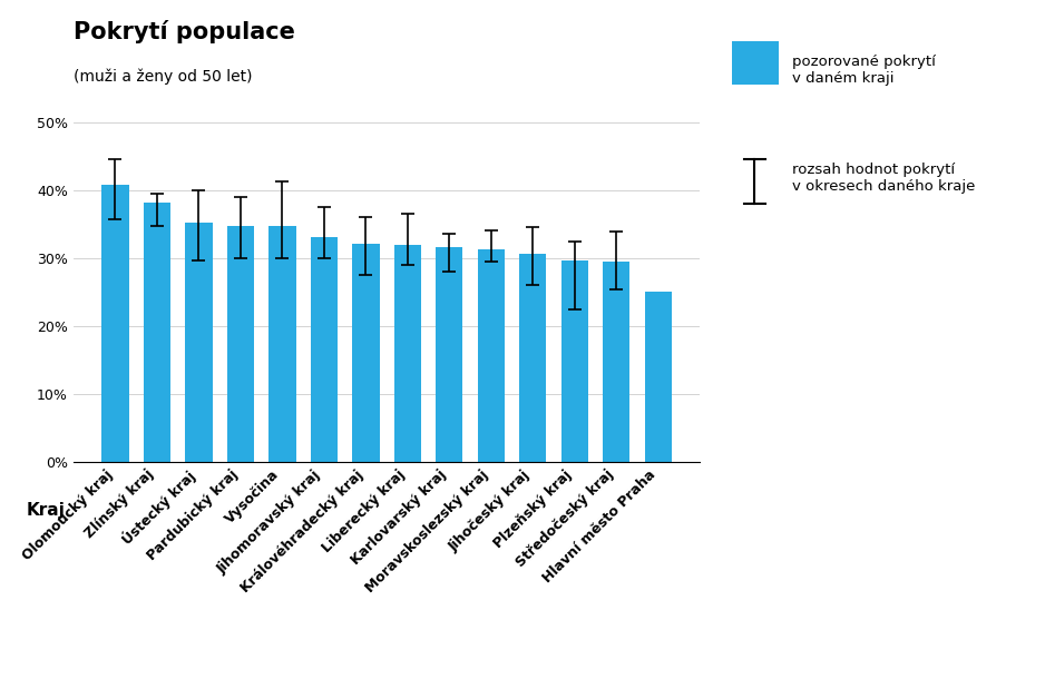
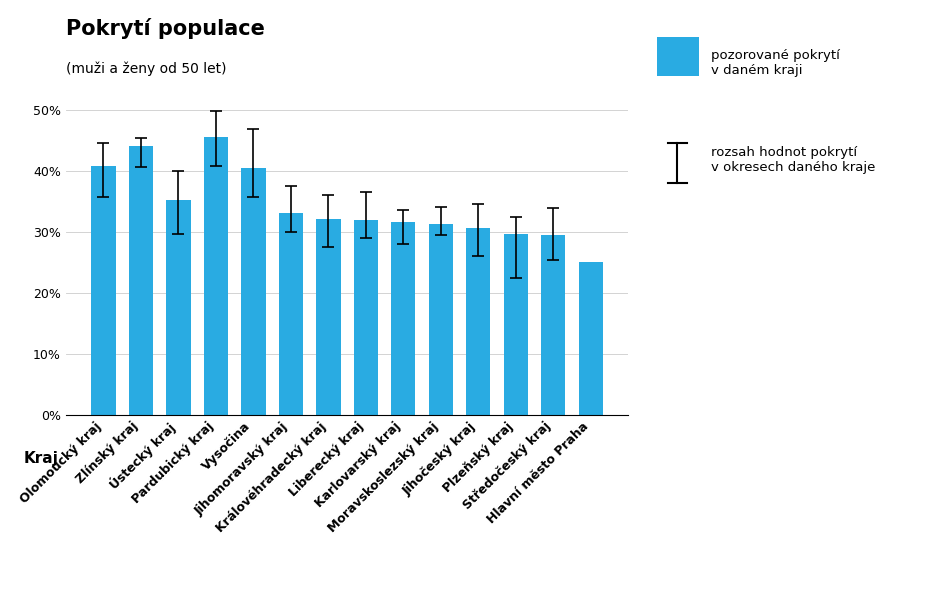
Zlínský kraj: 38.2% -> 44.0%
Pardubický kraj: 34.8% -> 45.6%
Vysočina: 34.7% -> 40.4%
